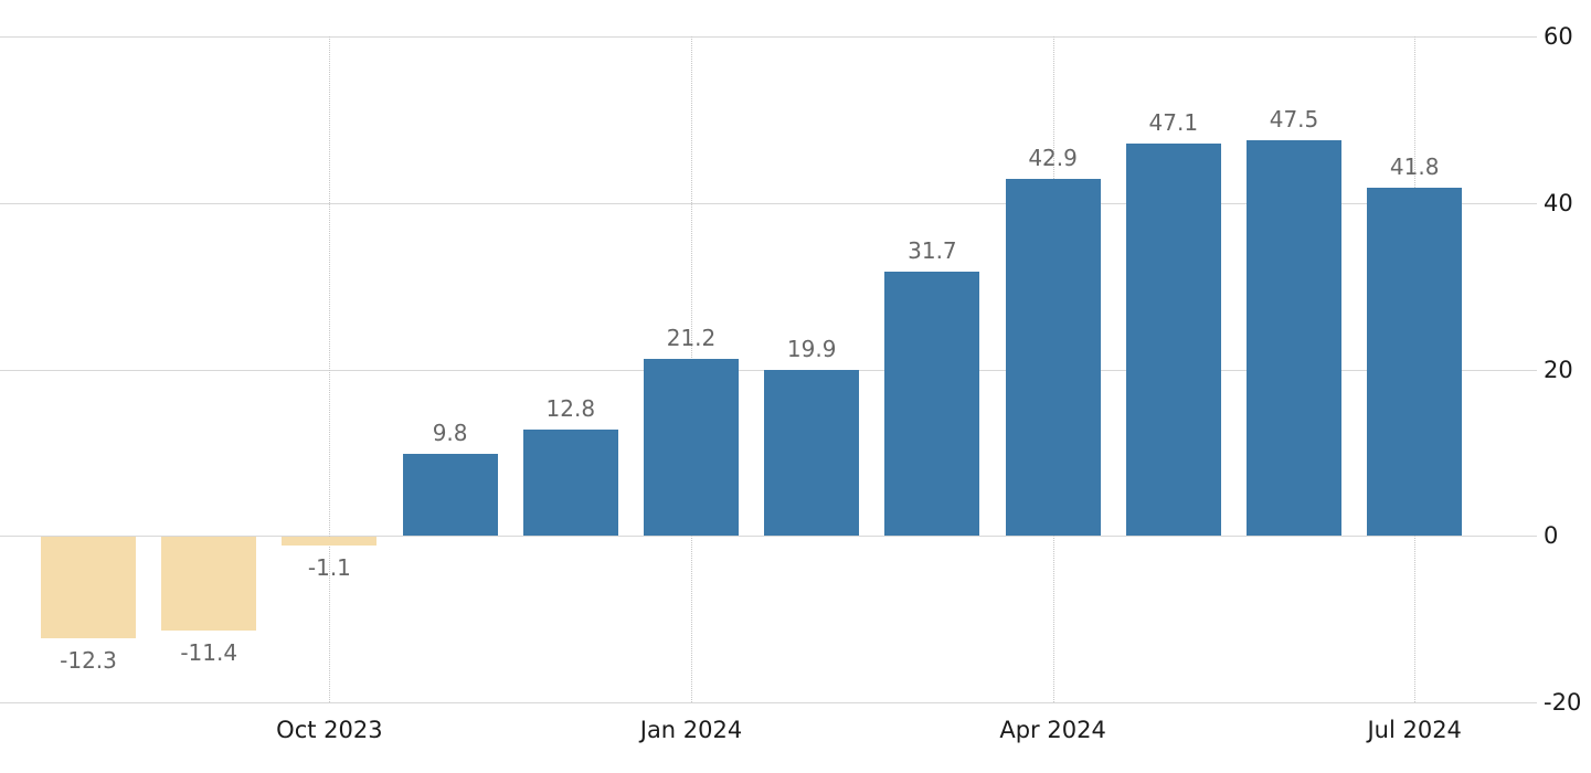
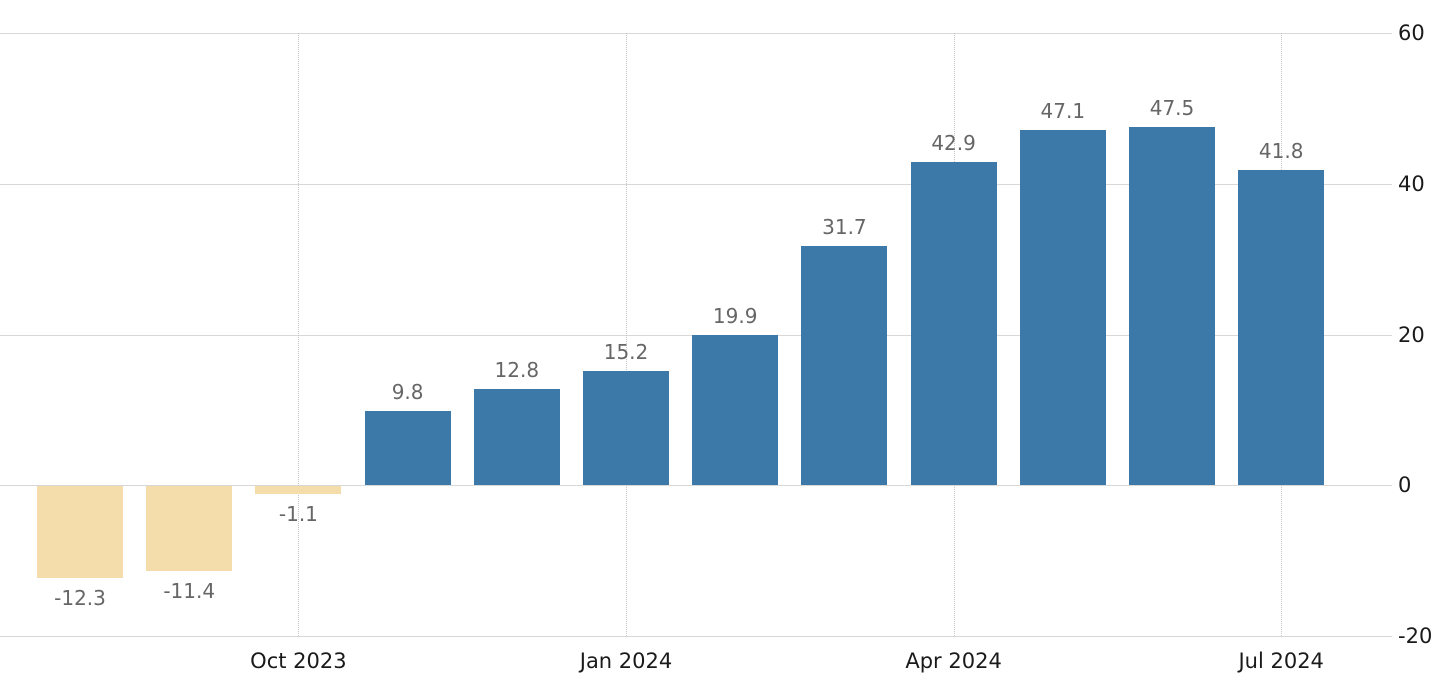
Jan 2024: 21.2 -> 15.2
